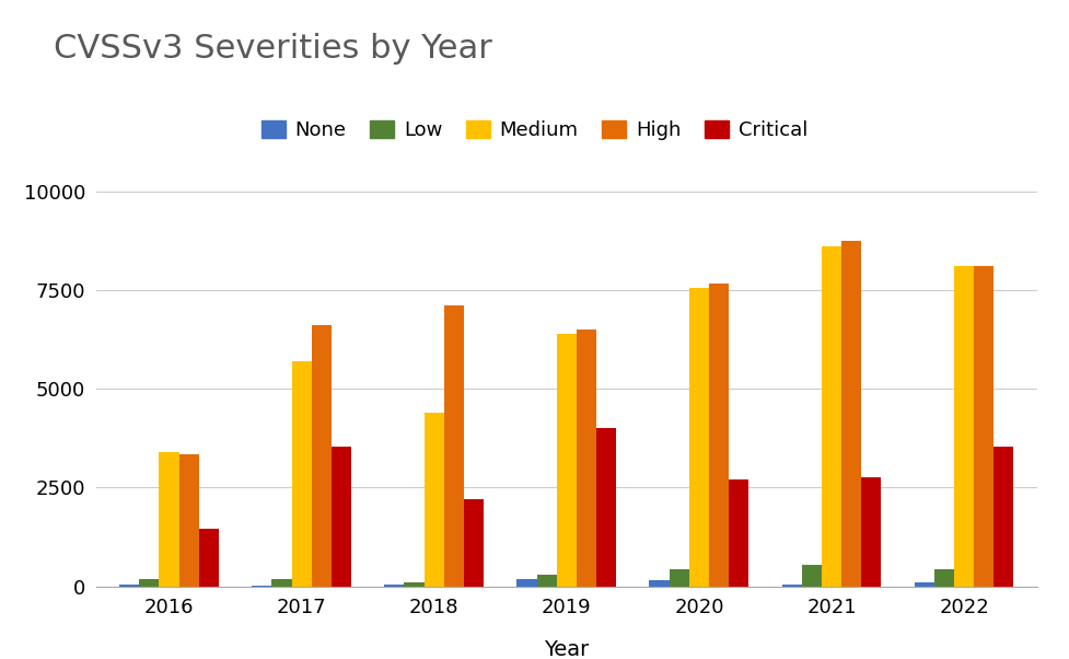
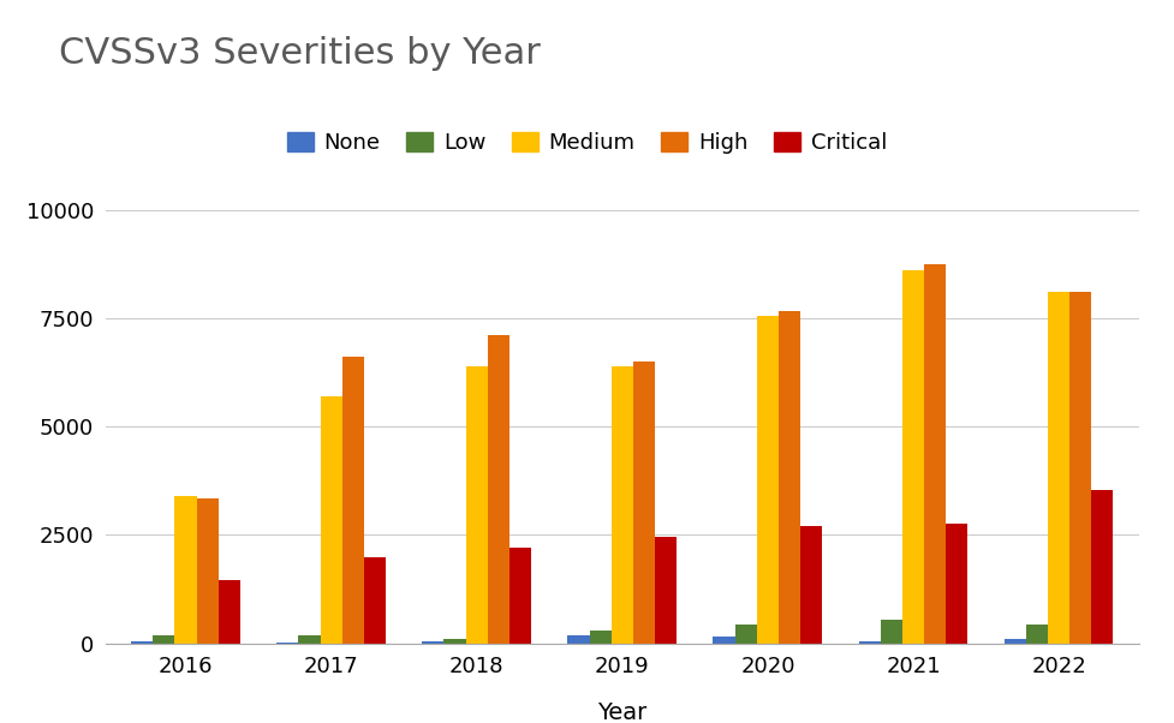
Critical/2017: 3550 -> 2000
Medium/2018: 4400 -> 6400
Critical/2019: 4000 -> 2450
